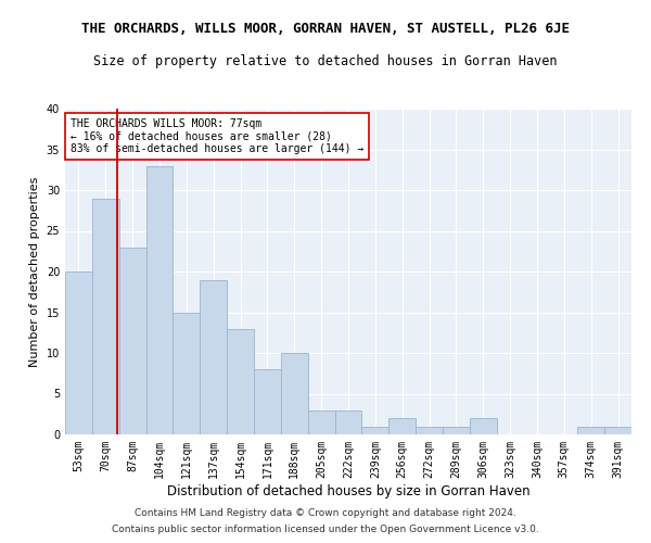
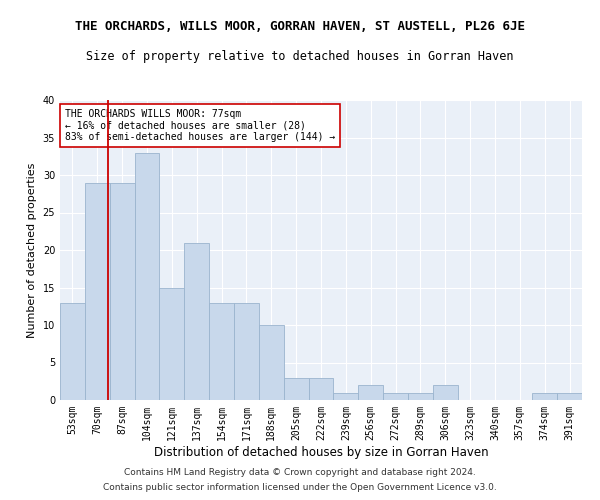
53sqm: 20 -> 13
87sqm: 23 -> 29
137sqm: 19 -> 21
171sqm: 8 -> 13
